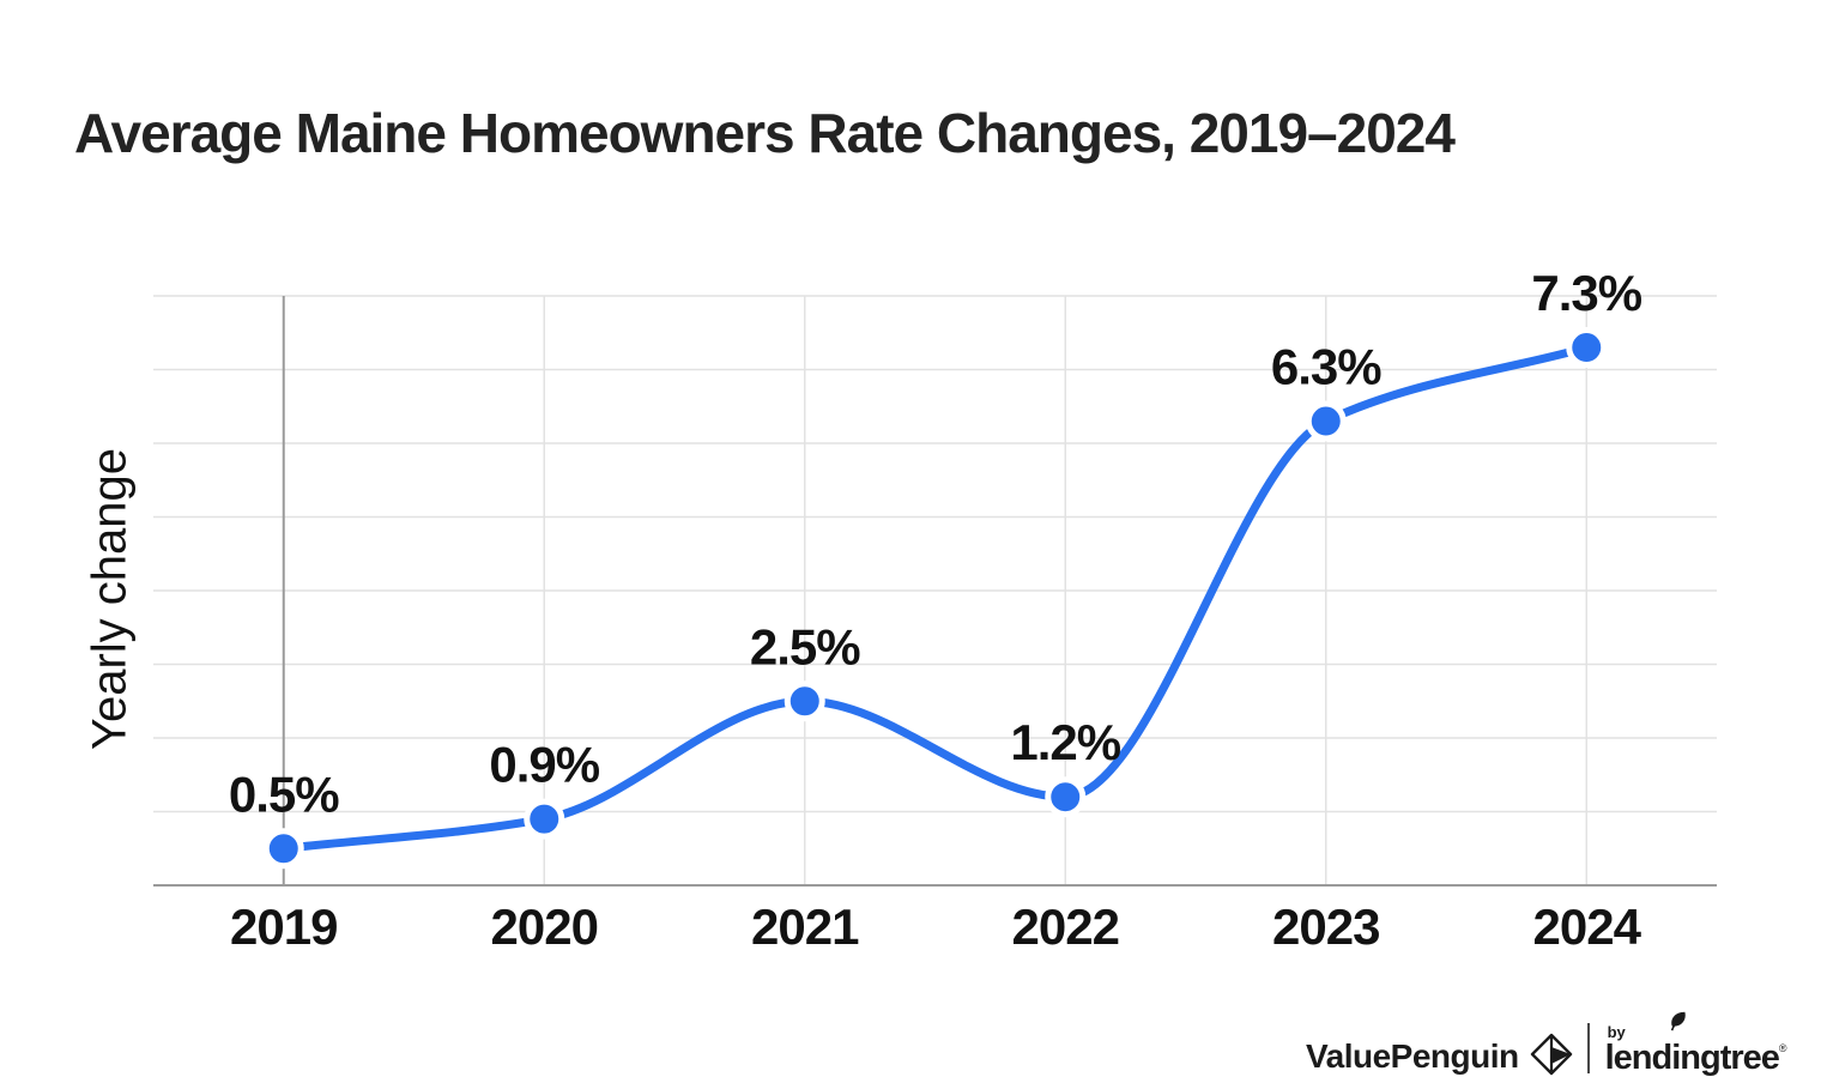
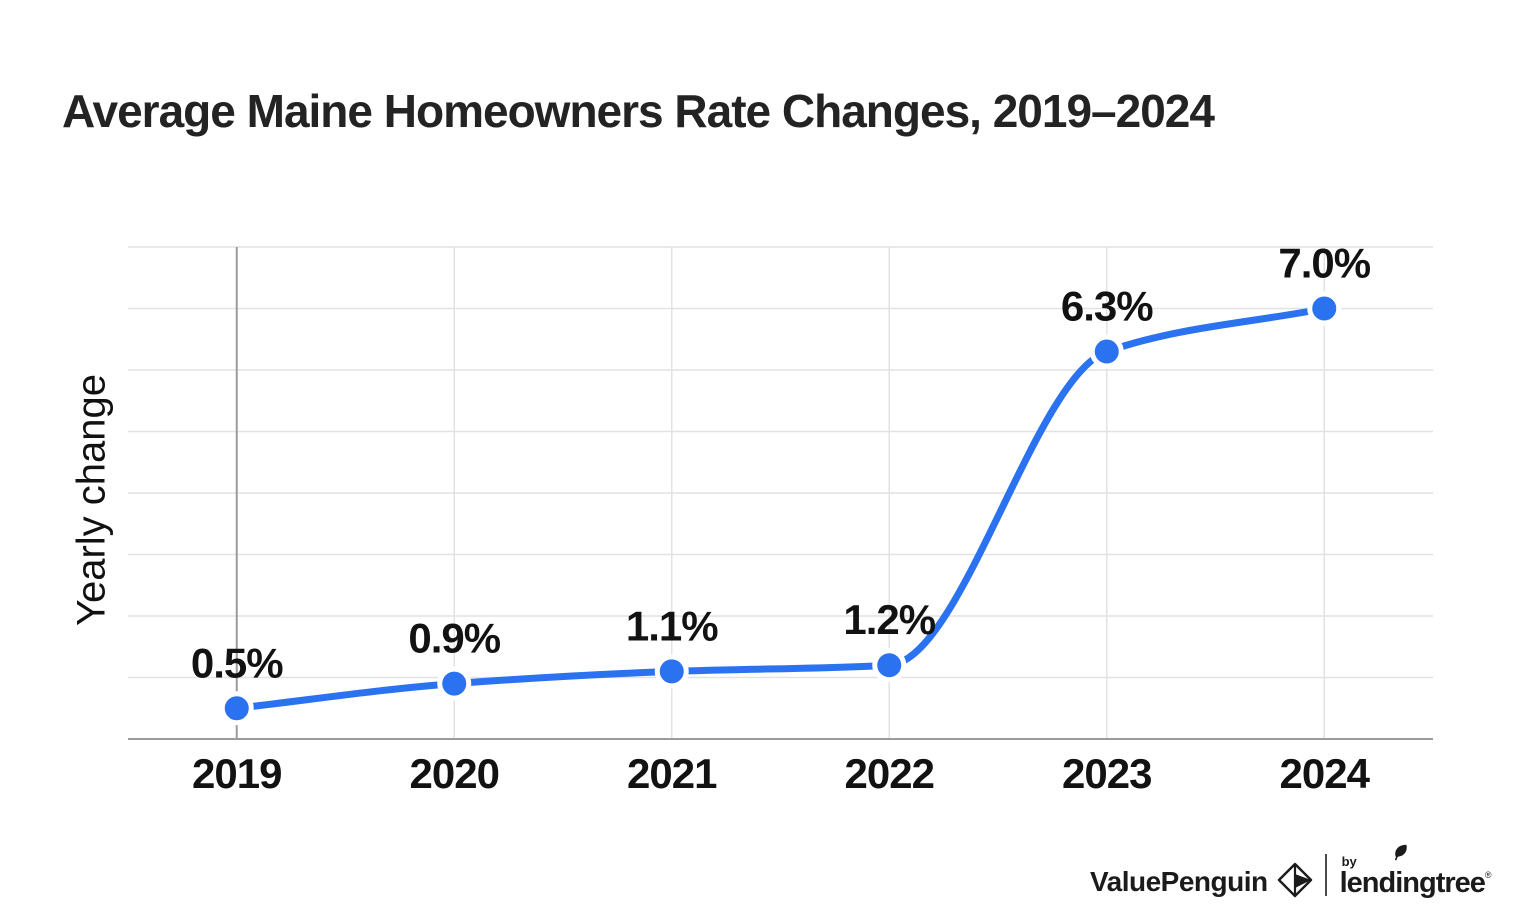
2021: 2.5% -> 1.1%
2024: 7.3% -> 7.0%
